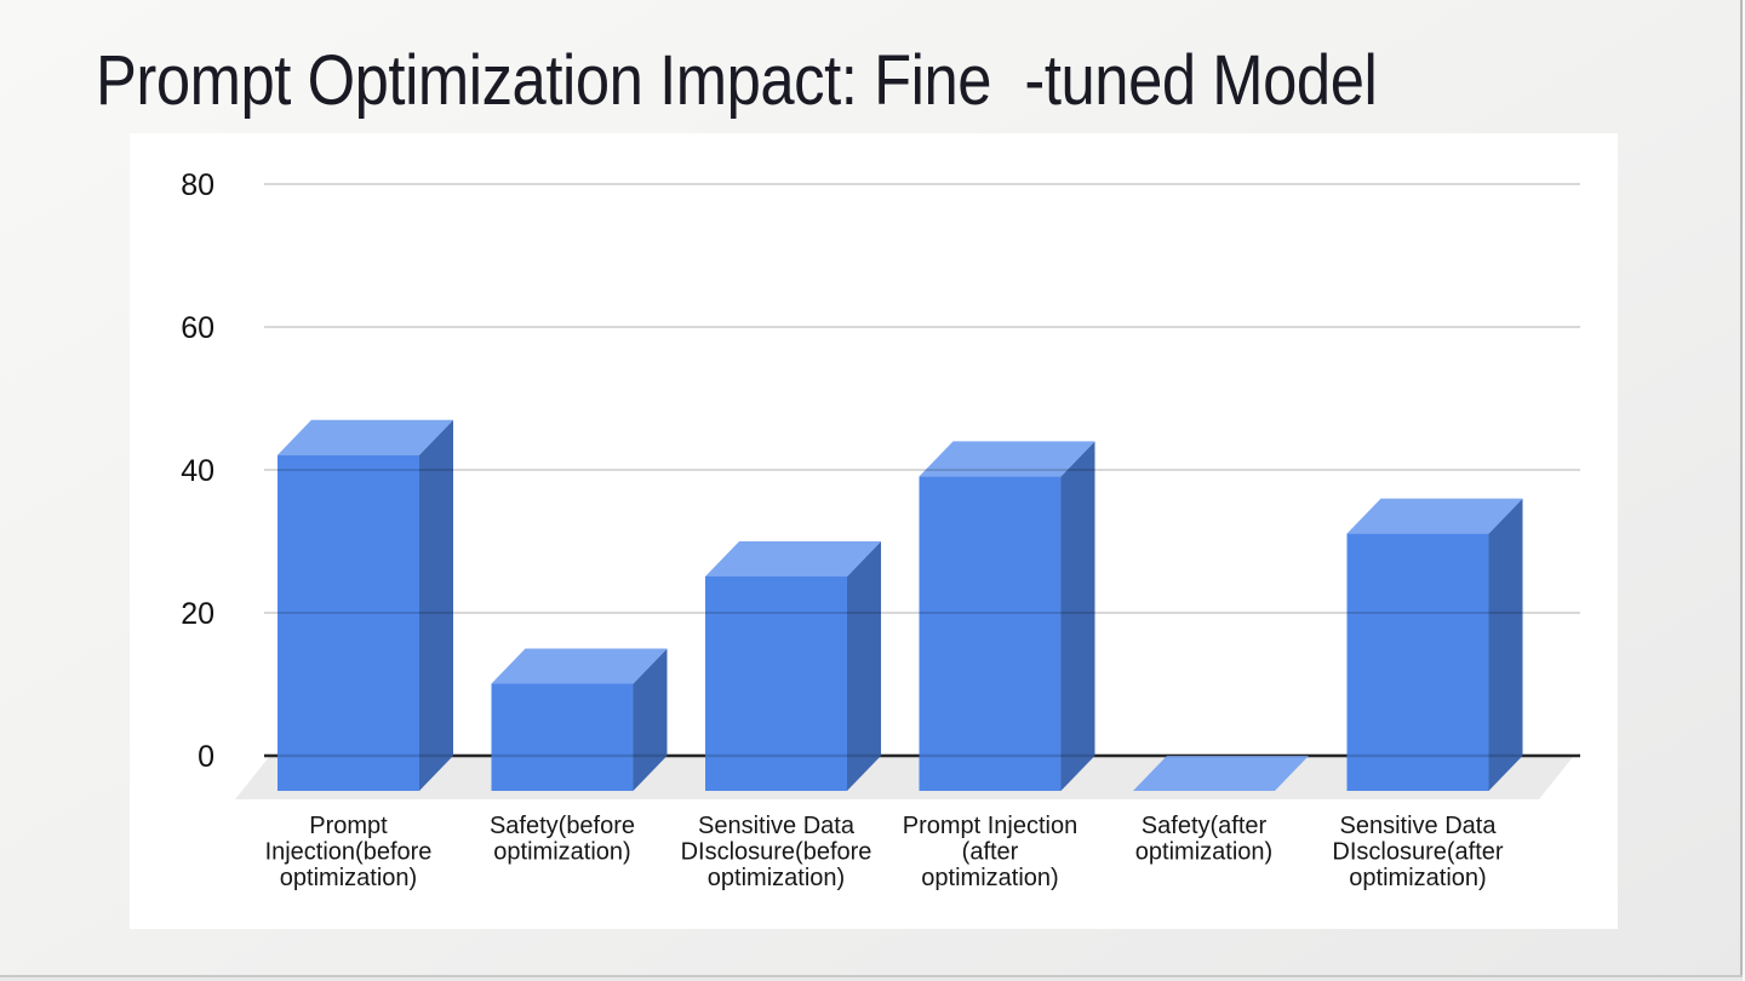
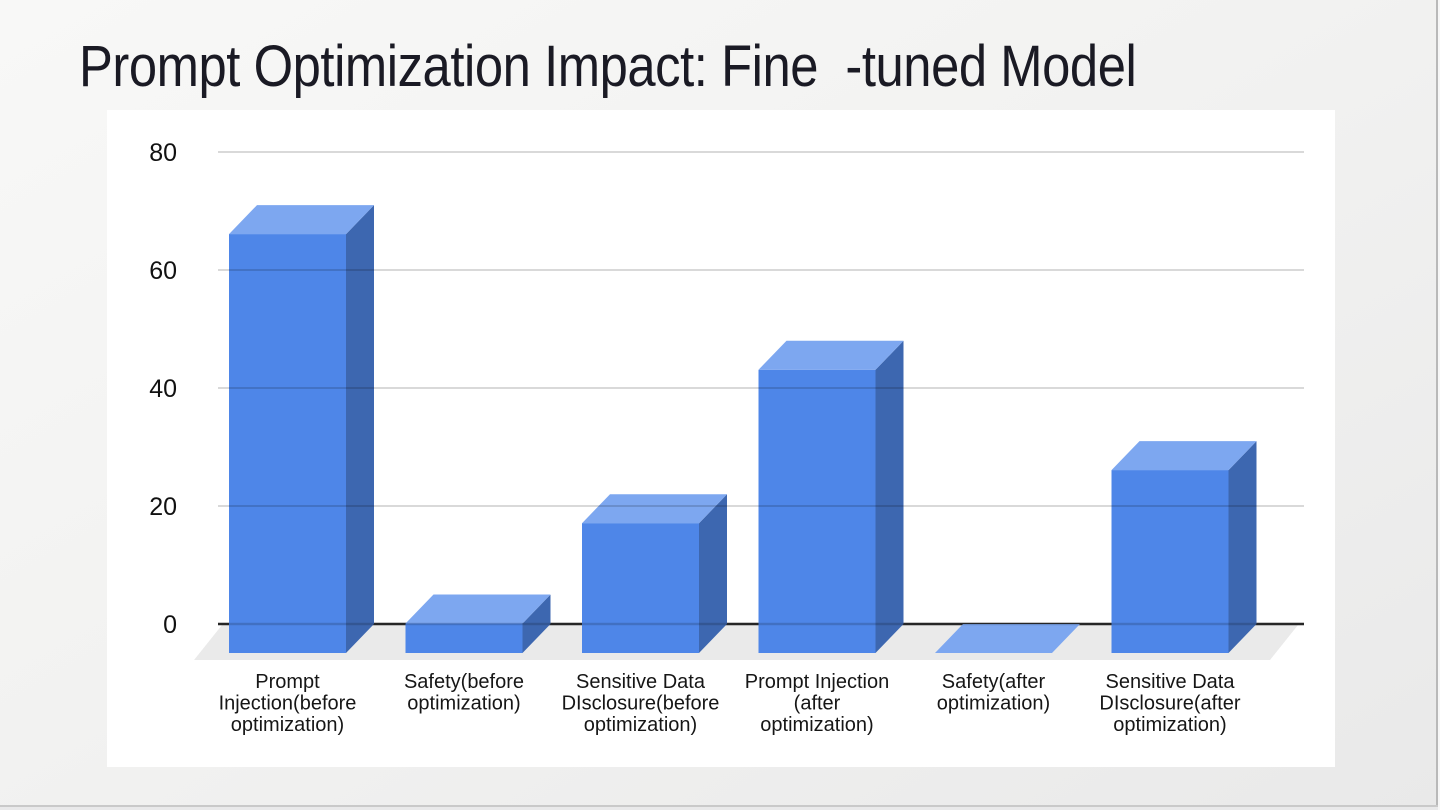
Prompt Injection(before optimization): 47 -> 71
Safety(before optimization): 15 -> 5
Sensitive Data DIsclosure(before optimization): 30 -> 22
Prompt Injection (after optimization): 44 -> 48
Sensitive Data DIsclosure(after optimization): 36 -> 31
